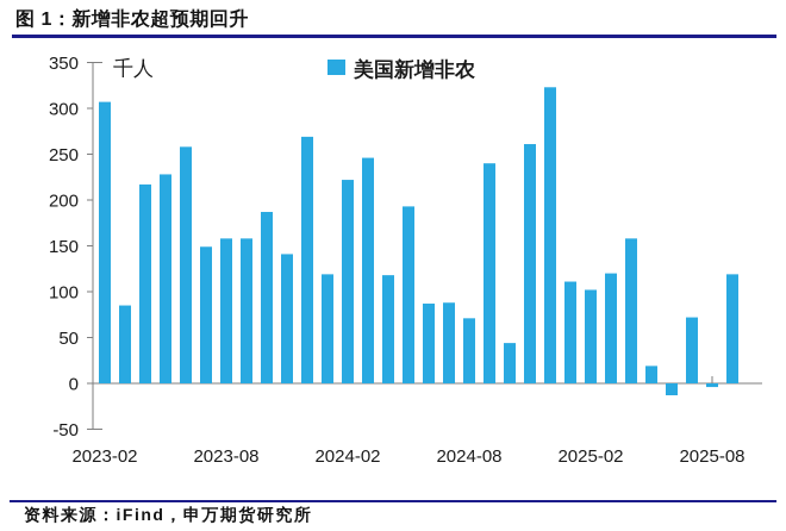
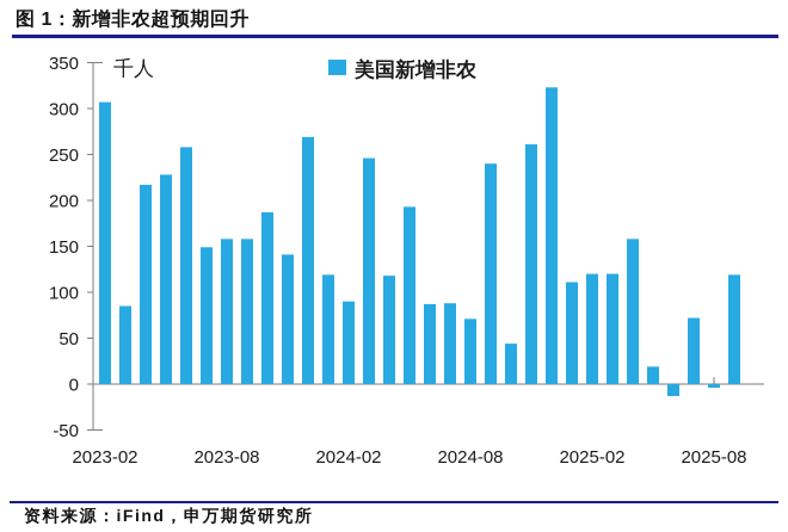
2024-02: 220 -> 90
2025-02: 100 -> 120
